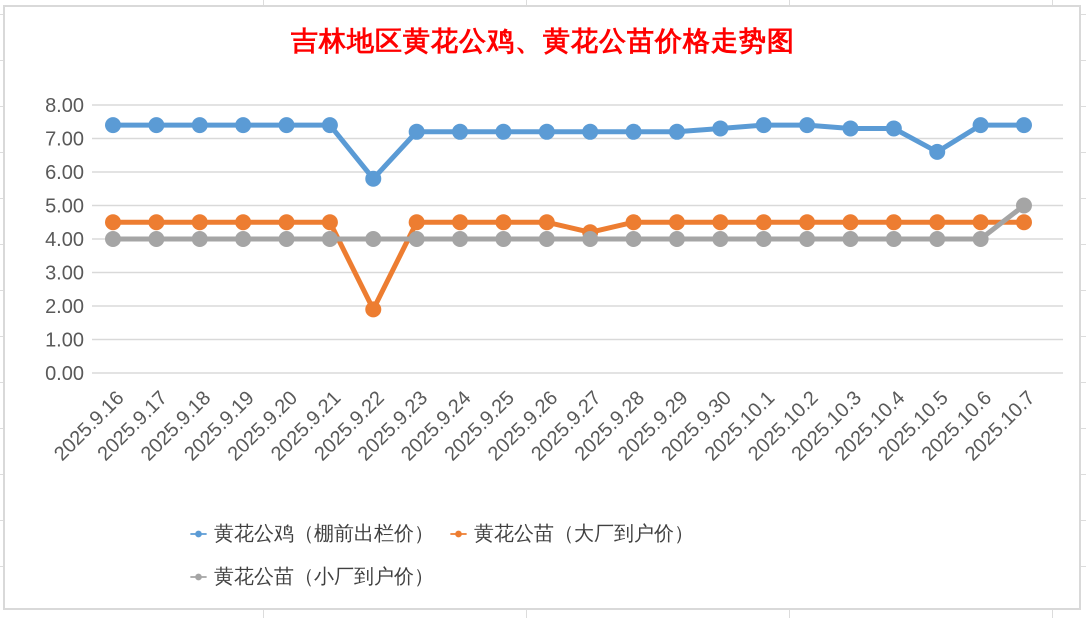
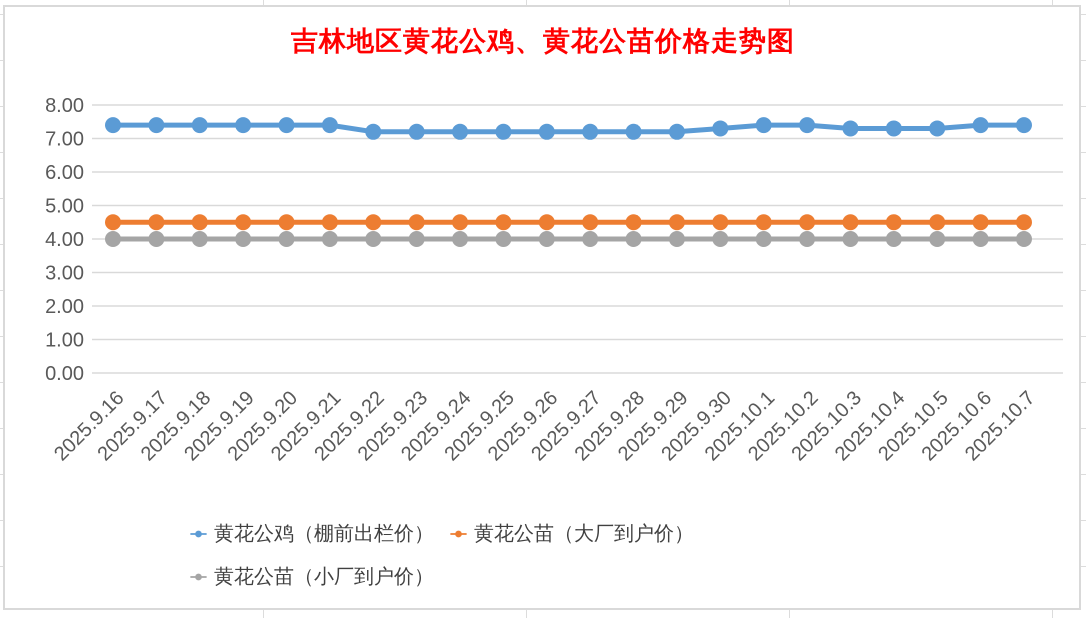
黄花公鸡（棚前出栏价）/2025.9.22: 5.8 -> 7.2
黄花公苗（大厂到户价）/2025.9.22: 1.9 -> 4.5
黄花公苗（大厂到户价）/2025.9.27: 4.2 -> 4.5
黄花公鸡（棚前出栏价）/2025.10.5: 6.6 -> 7.3
黄花公苗（小厂到户价）/2025.10.7: 5 -> 4
